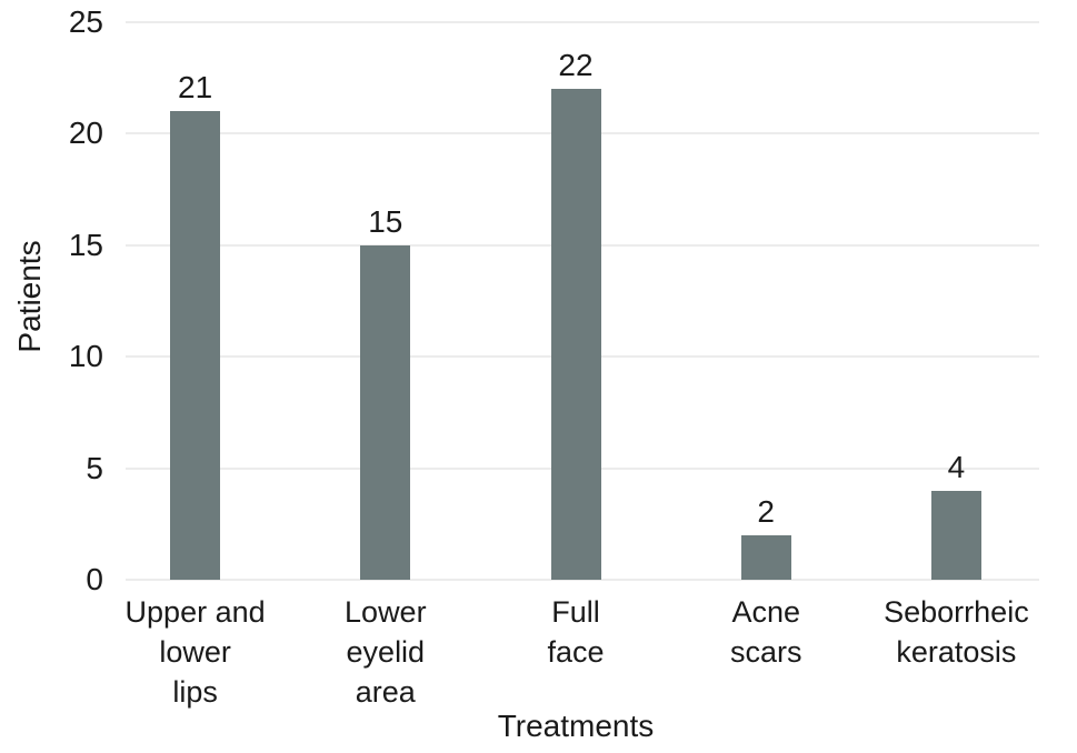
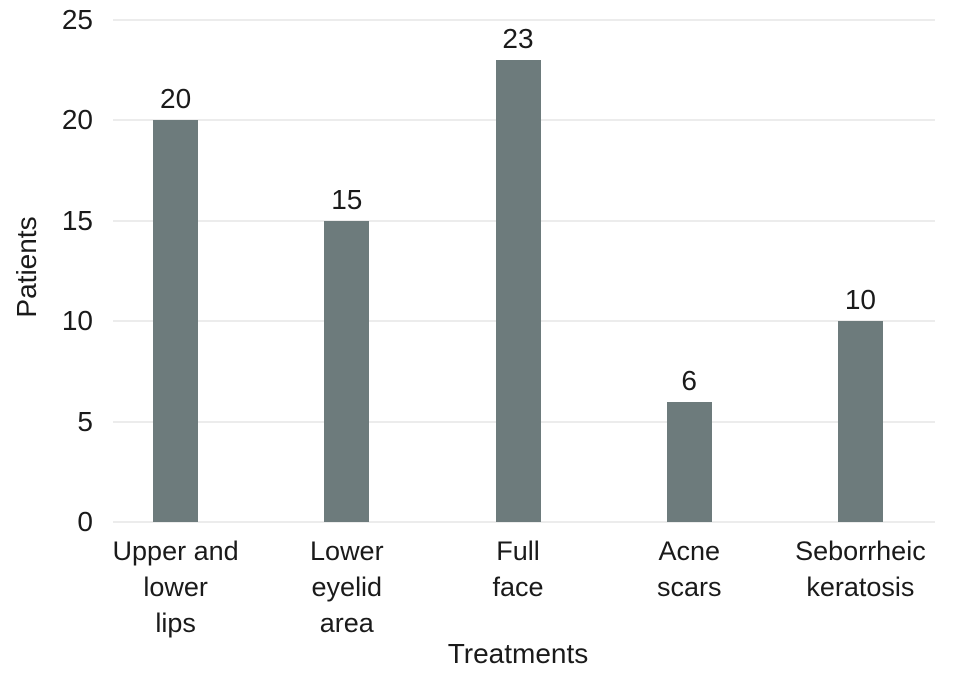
Upper and lower lips: 21 -> 20
Full face: 22 -> 23
Acne scars: 2 -> 6
Seborrheic keratosis: 4 -> 10
